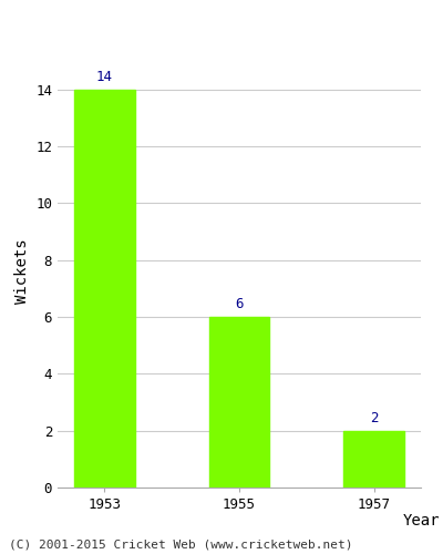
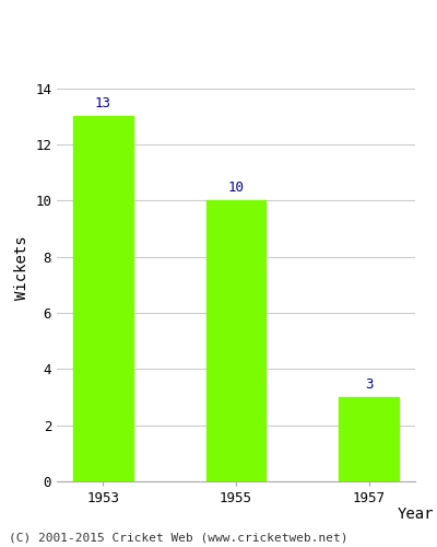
1953: 14 -> 13
1955: 6 -> 10
1957: 2 -> 3
